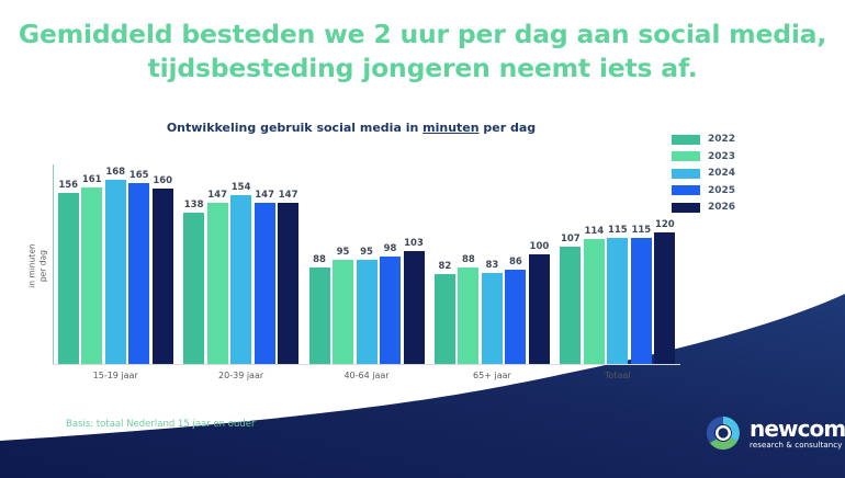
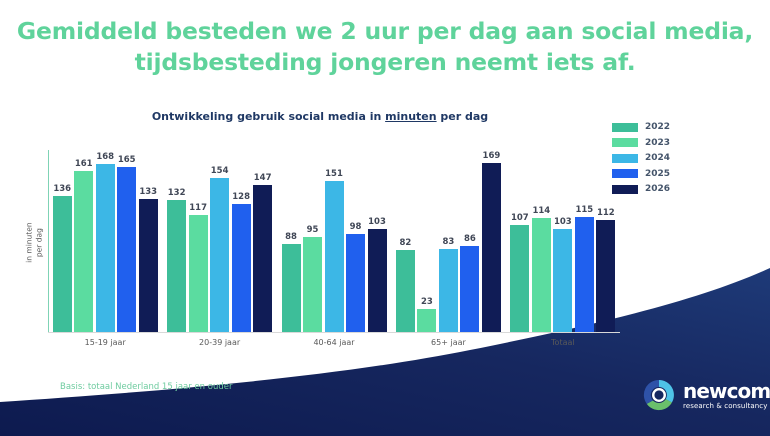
2022/15-19 jaar: 156 -> 136
2026/15-19 jaar: 160 -> 133
2022/20-39 jaar: 138 -> 132
2023/20-39 jaar: 147 -> 117
2025/20-39 jaar: 147 -> 128
2024/40-64 jaar: 95 -> 151
2023/65+ jaar: 88 -> 23
2026/65+ jaar: 100 -> 169
2024/Totaal: 115 -> 103
2026/Totaal: 120 -> 112
